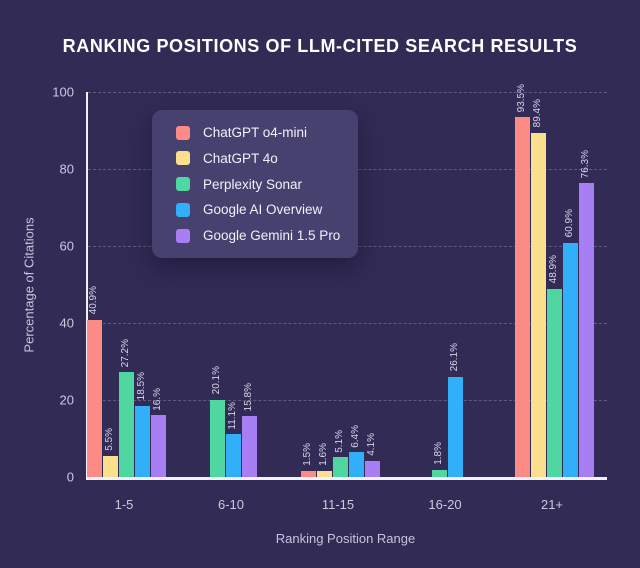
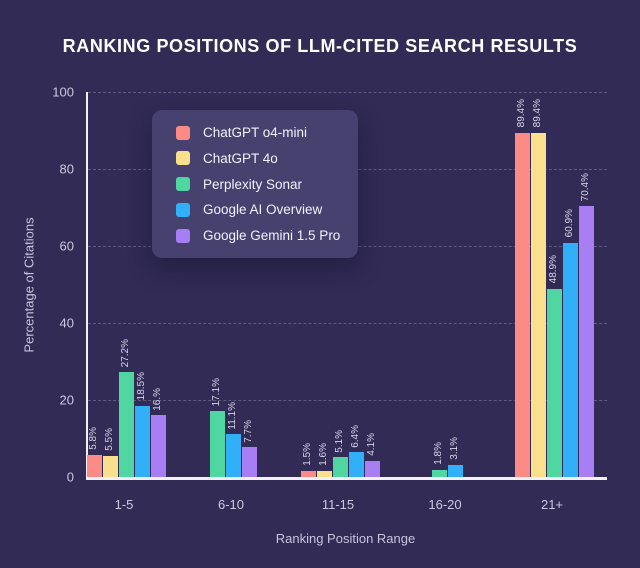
ChatGPT o4-mini/1-5: 40.9% -> 5.8%
Perplexity Sonar/6-10: 20.1% -> 17.1%
Google Gemini 1.5 Pro/6-10: 15.8% -> 7.7%
Google AI Overview/16-20: 26.1% -> 3.1%
ChatGPT o4-mini/21+: 93.5% -> 89.4%
Google Gemini 1.5 Pro/21+: 76.3% -> 70.4%
